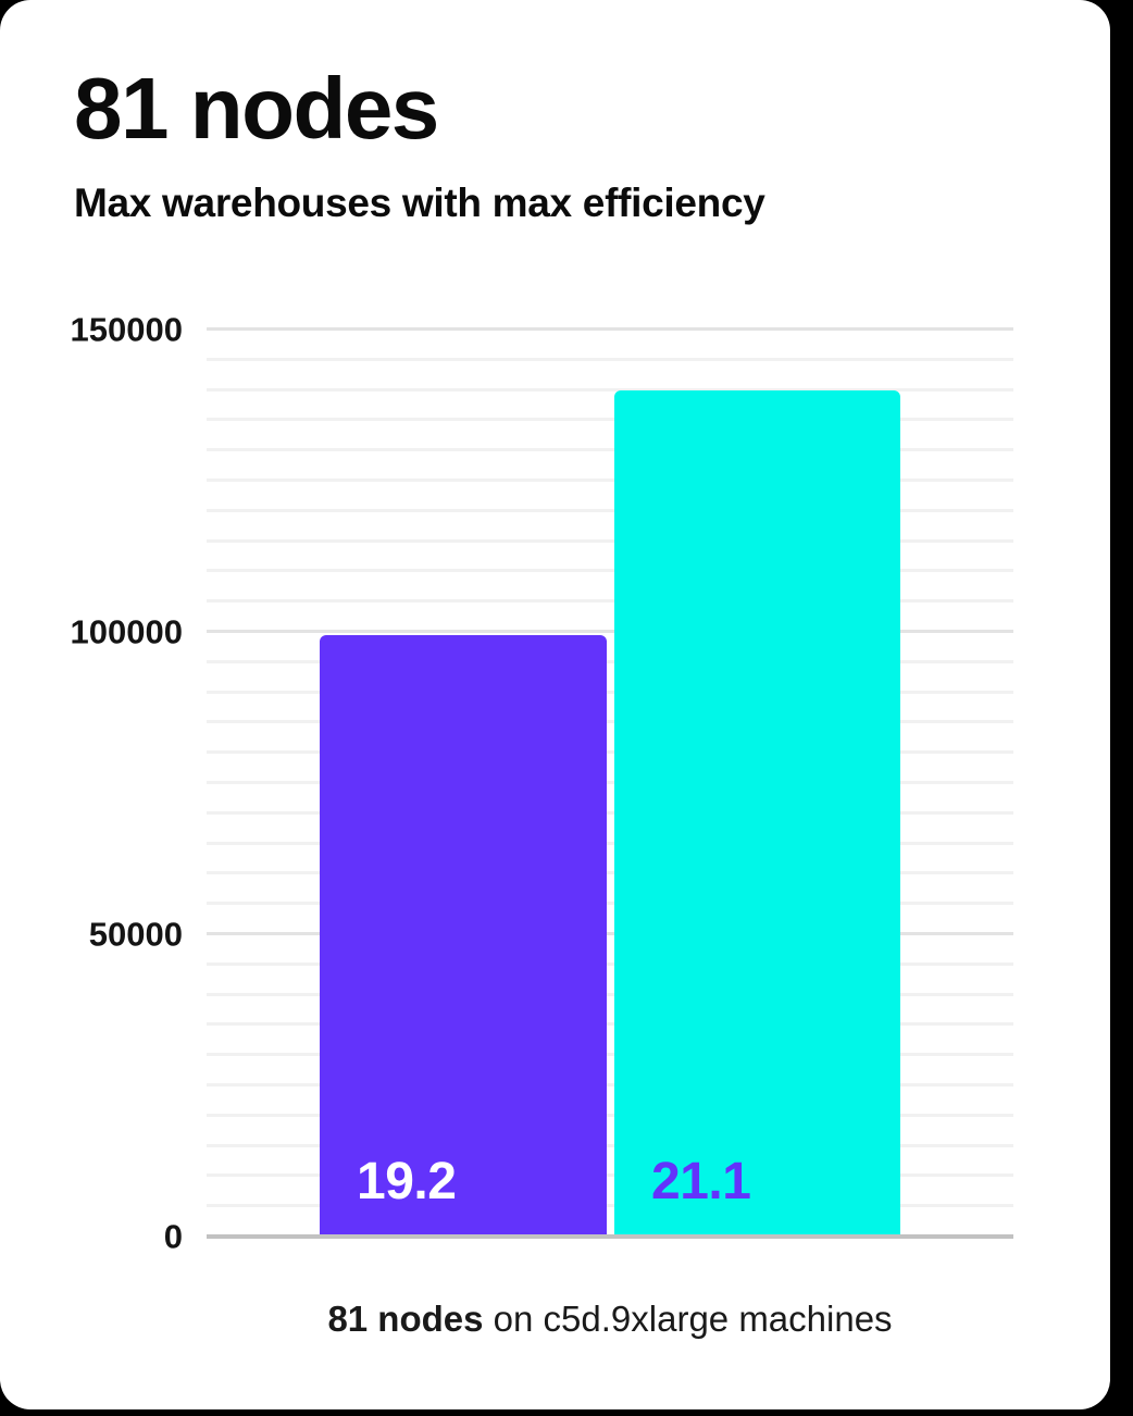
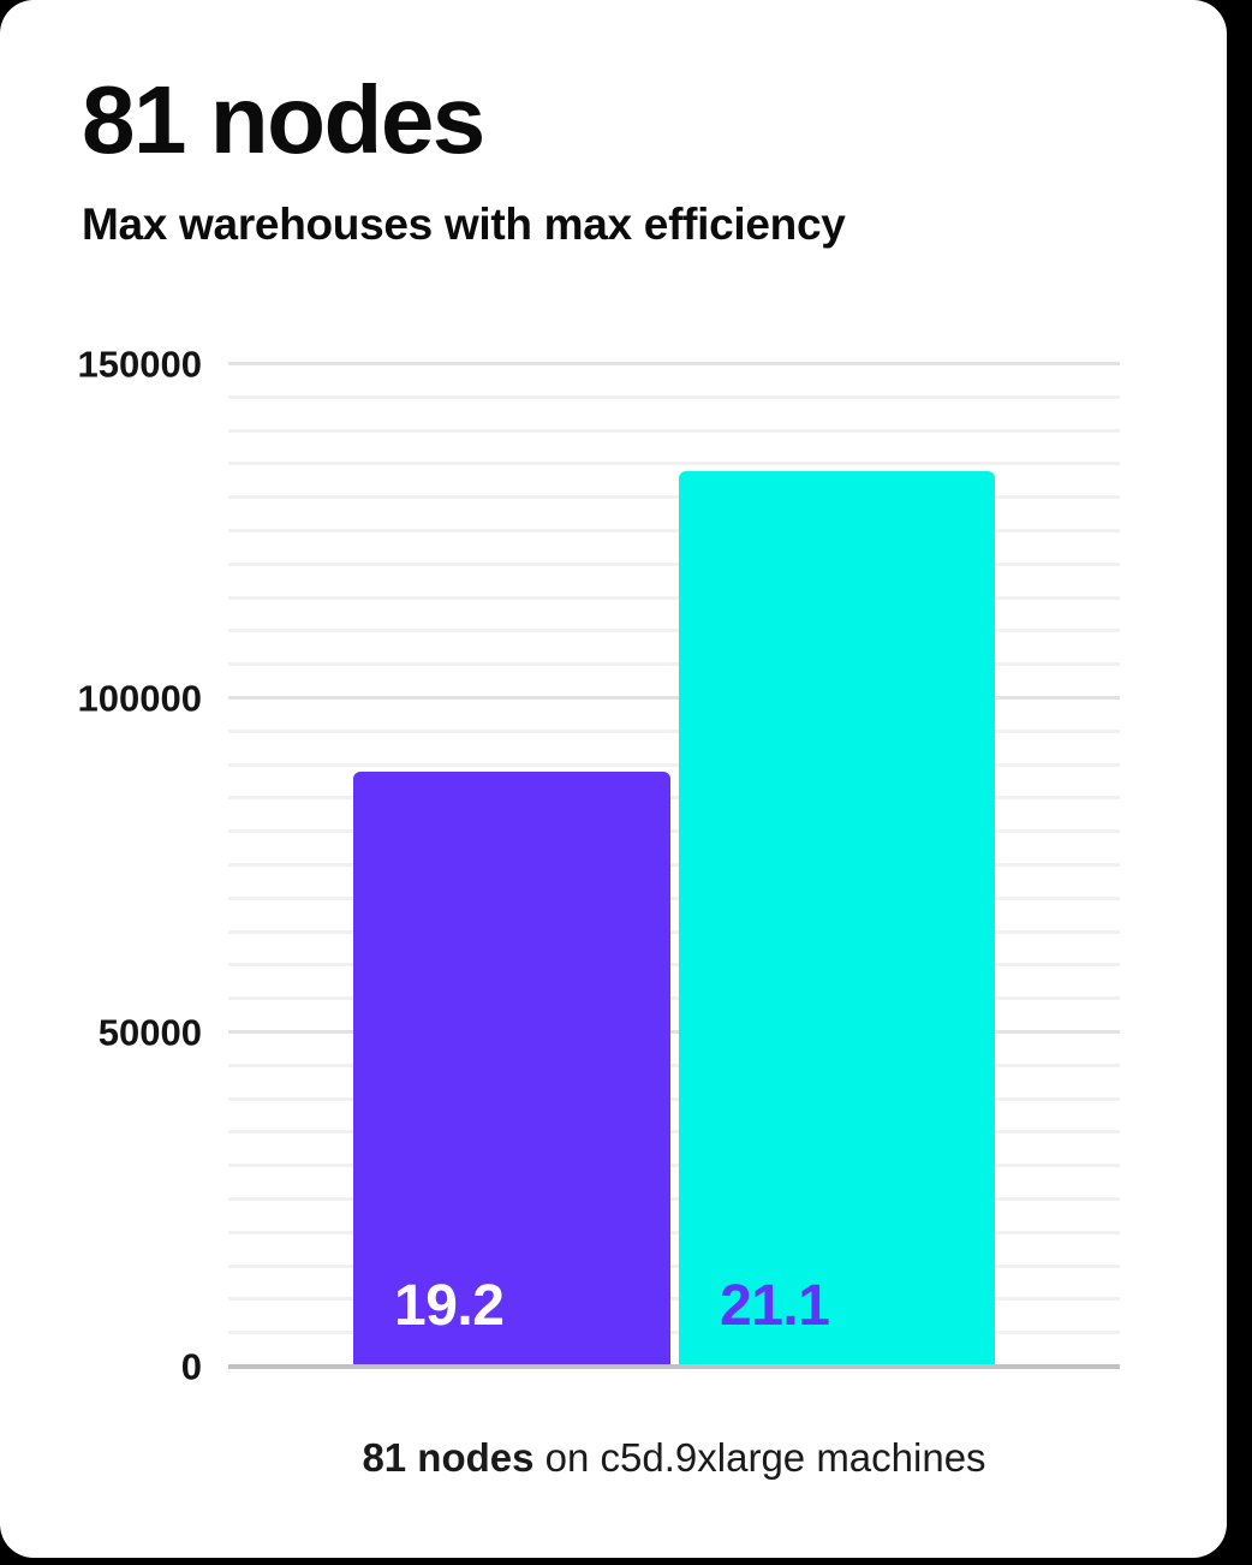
19.2: 100000 -> 89000
21.1: 140000 -> 134000
